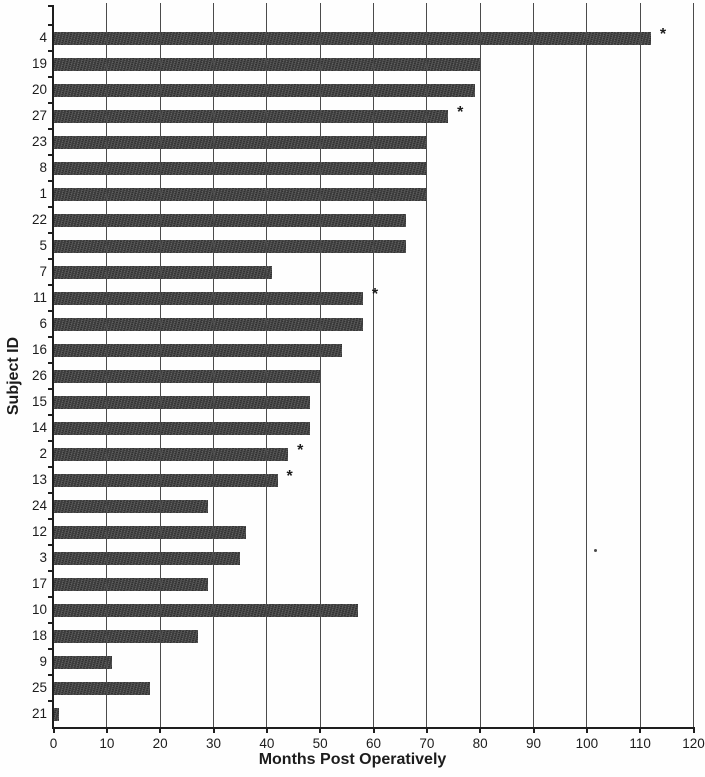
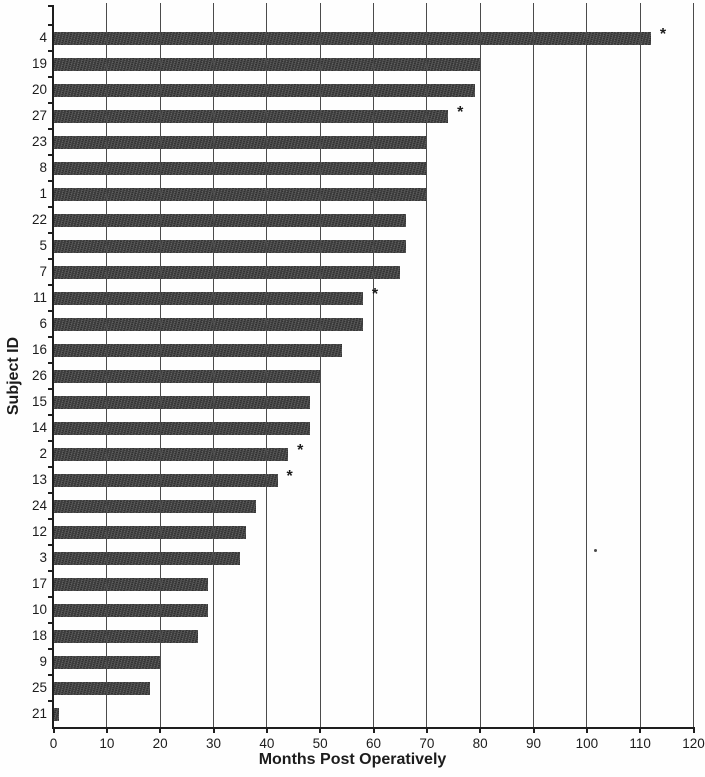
7: 41 -> 65
24: 29 -> 38
10: 57 -> 29
9: 11 -> 20
